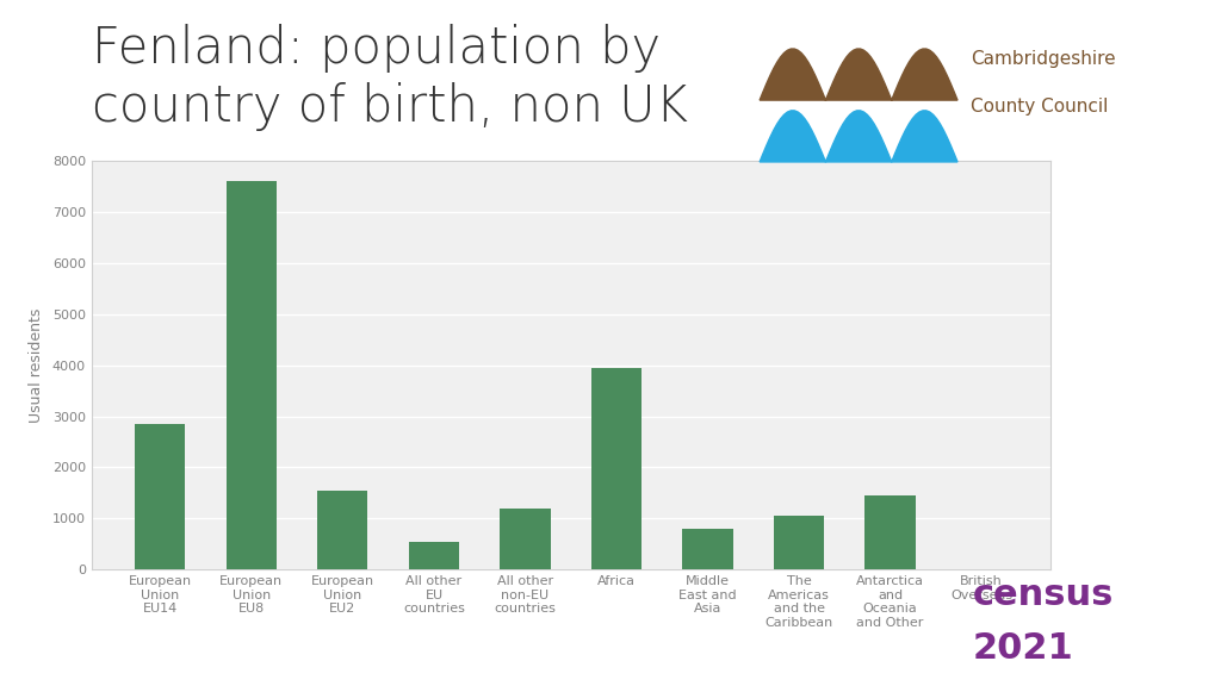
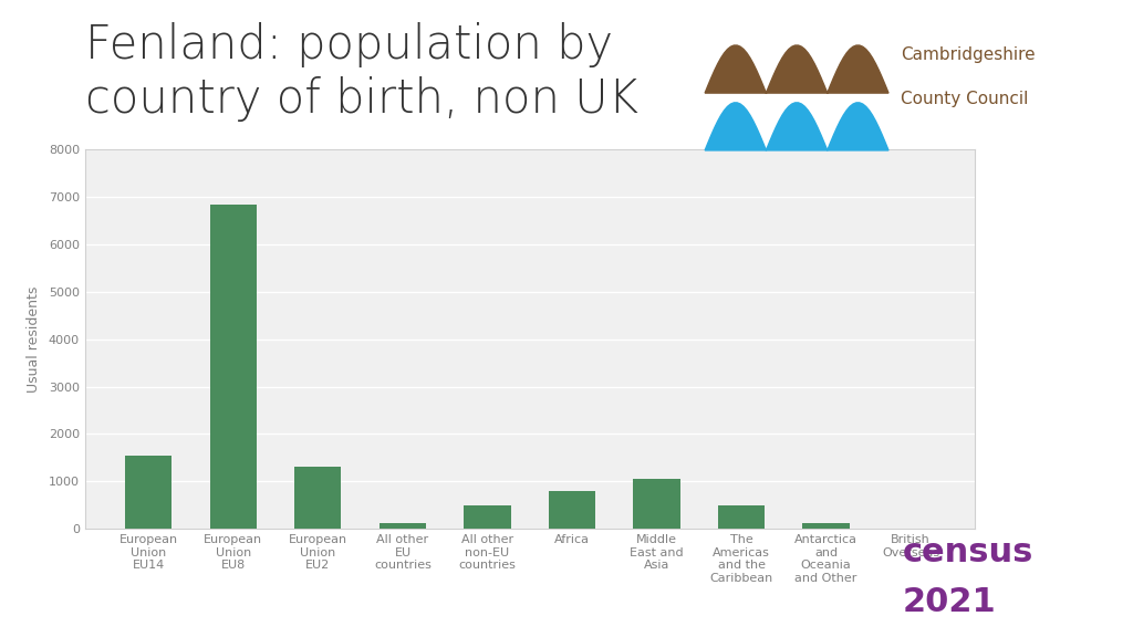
European Union EU14: 2850 -> 1550
European Union EU8: 7600 -> 6850
European Union EU2: 1550 -> 1300
All other EU countries: 550 -> 130
All other non-EU countries: 1200 -> 490
Africa: 3950 -> 800
Middle East and Asia: 800 -> 1060
The Americas and the Caribbean: 1050 -> 490
Antarctica and Oceania and Other: 1450 -> 130
